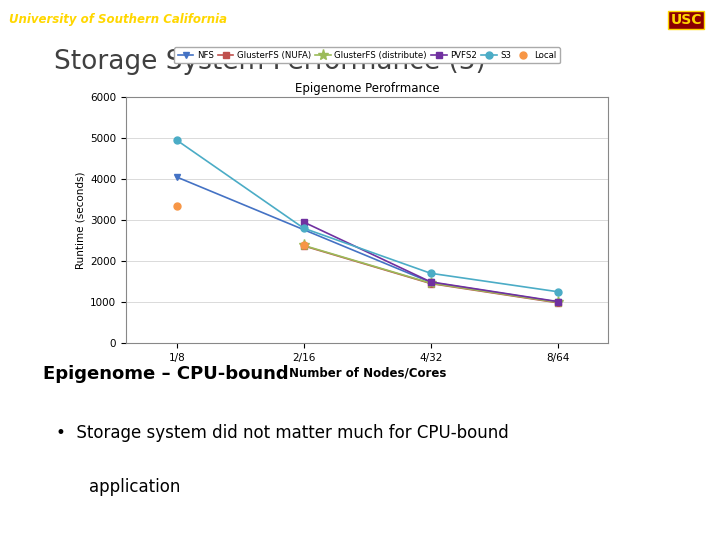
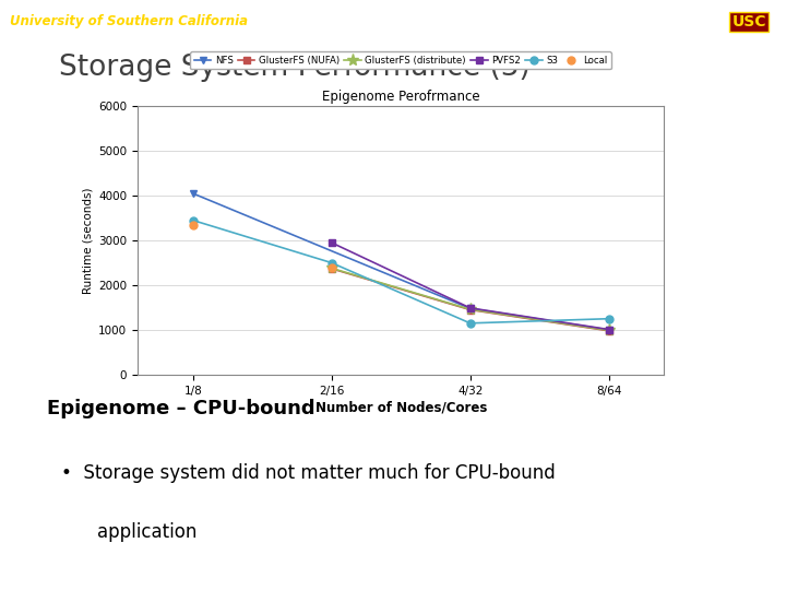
S3/1/8: 4950 -> 3450
S3/2/16: 2800 -> 2500
S3/4/32: 1700 -> 1150
